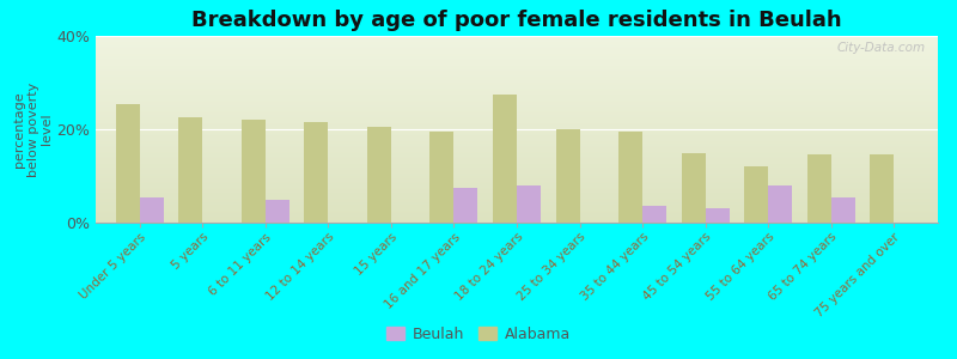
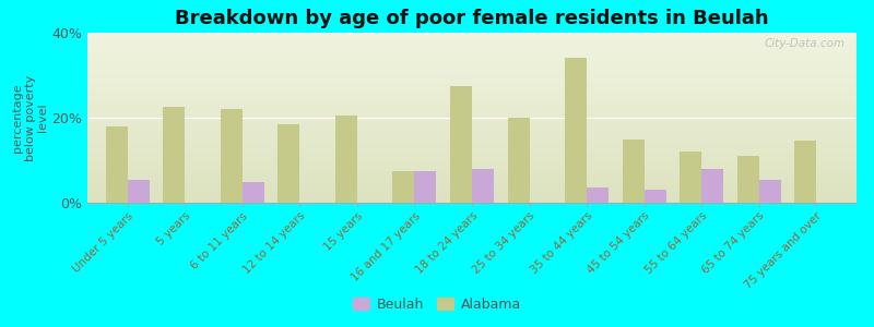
Alabama/Under 5 years: 25.5% -> 18.0%
Alabama/12 to 14 years: 21.5% -> 18.5%
Alabama/16 and 17 years: 19.5% -> 7.5%
Alabama/35 to 44 years: 19.5% -> 34.0%
Alabama/65 to 74 years: 14.5% -> 11.0%
